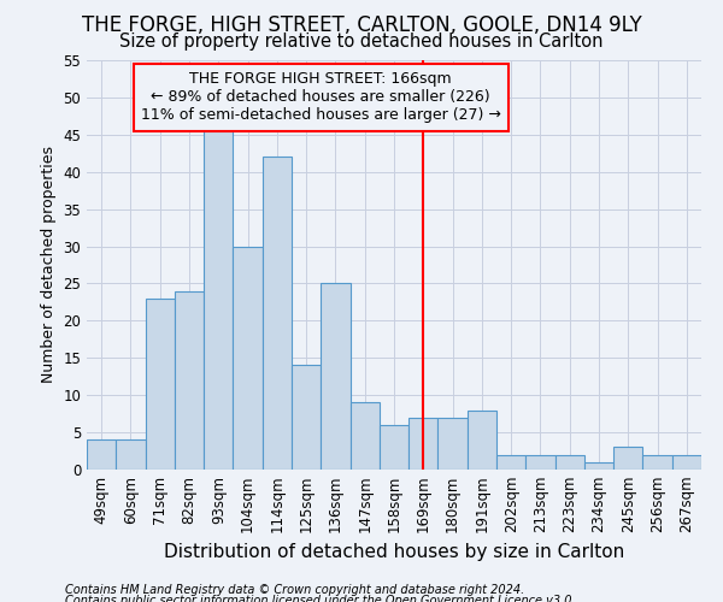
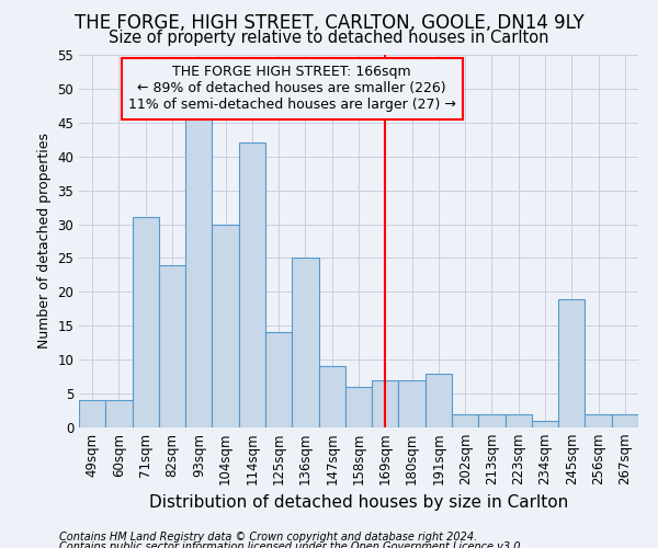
71sqm: 23 -> 31
245sqm: 3 -> 19
